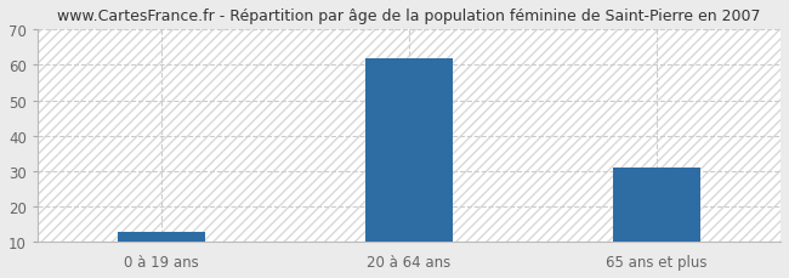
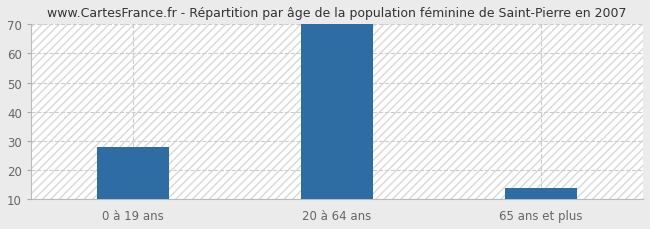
0 à 19 ans: 13 -> 28
20 à 64 ans: 62 -> 70
65 ans et plus: 31 -> 14
